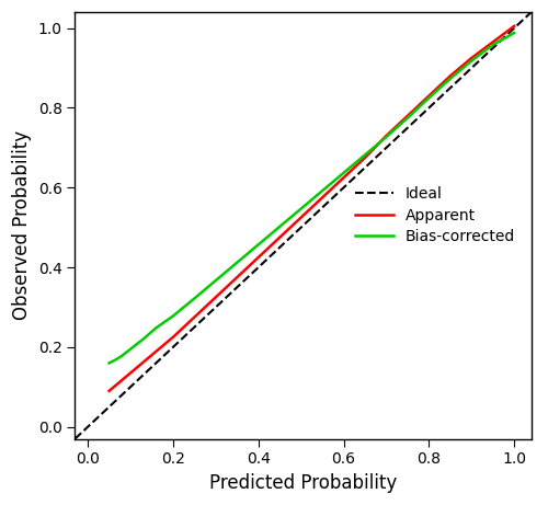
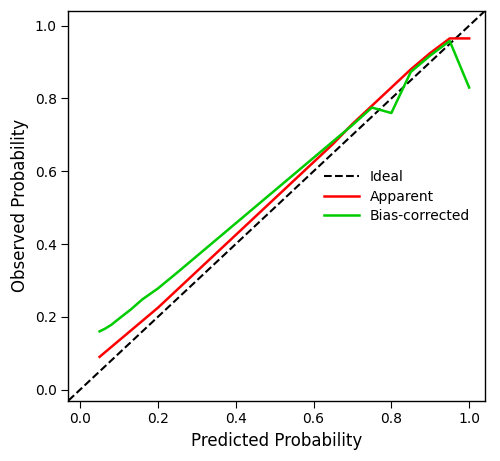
Bias-corrected/0.8: 0.825 -> 0.760
Apparent/1.0: 1.005 -> 0.965
Bias-corrected/1.0: 0.988 -> 0.830
